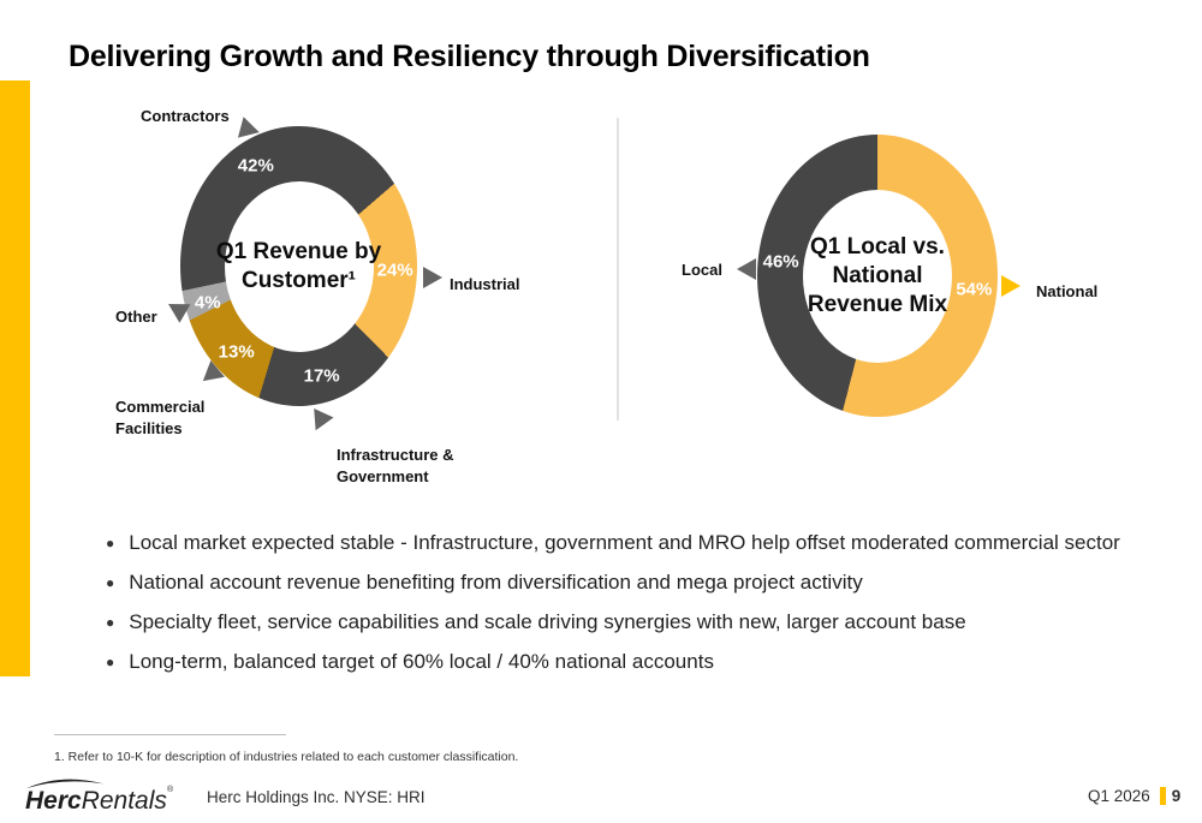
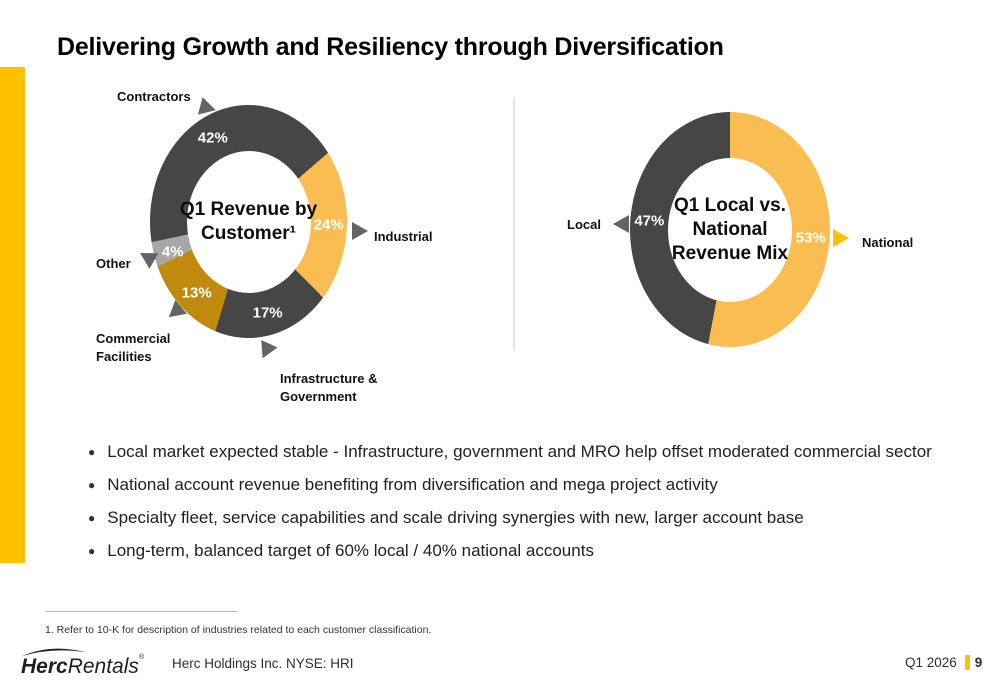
Q1 Local vs. National Revenue Mix/National: 54% -> 53%
Q1 Local vs. National Revenue Mix/Local: 46% -> 47%
